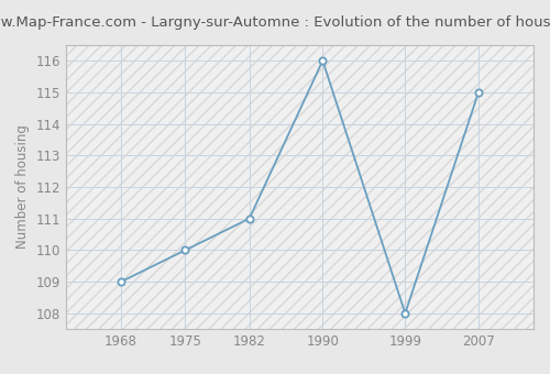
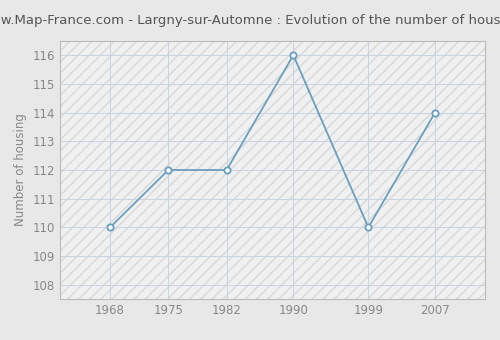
1968: 109 -> 110
1975: 110 -> 112
1982: 111 -> 112
1999: 108 -> 110
2007: 115 -> 114
